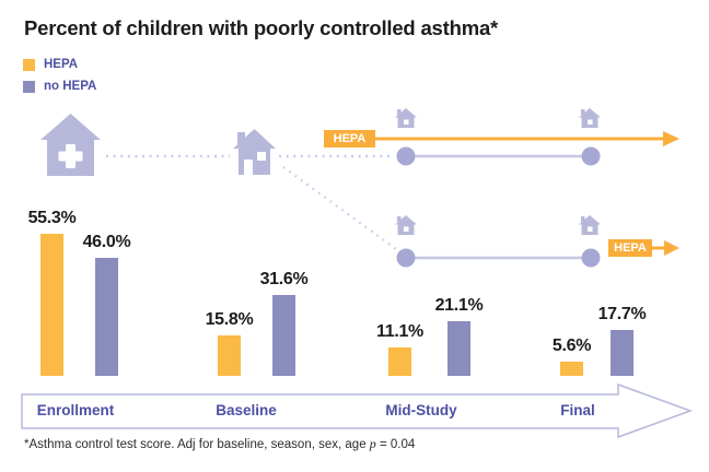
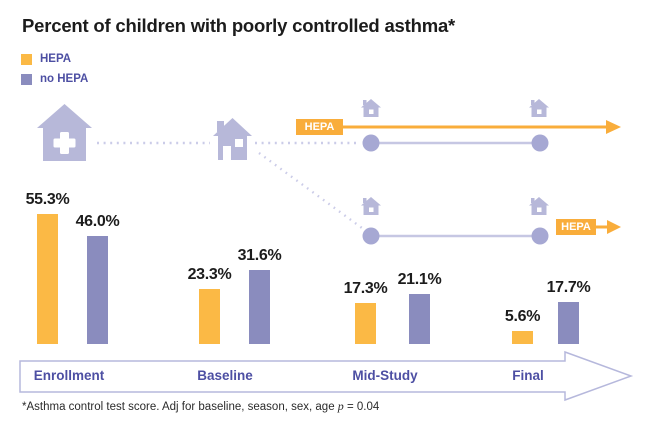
HEPA/Baseline: 15.8% -> 23.3%
HEPA/Mid-Study: 11.1% -> 17.3%
